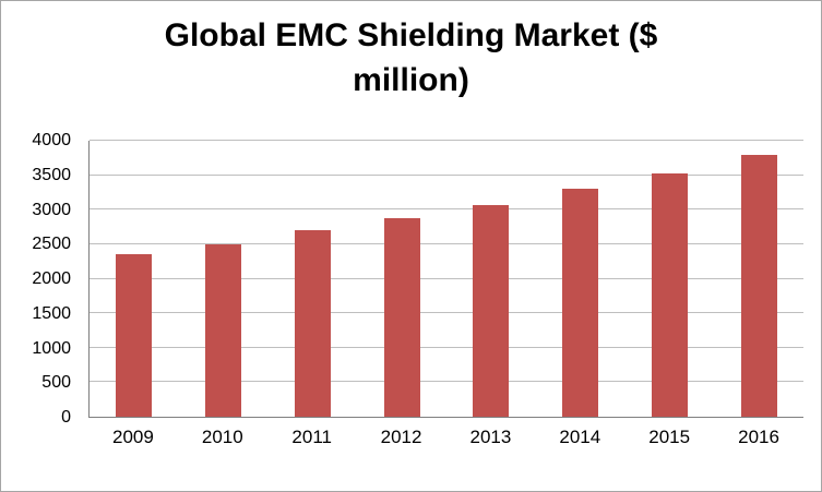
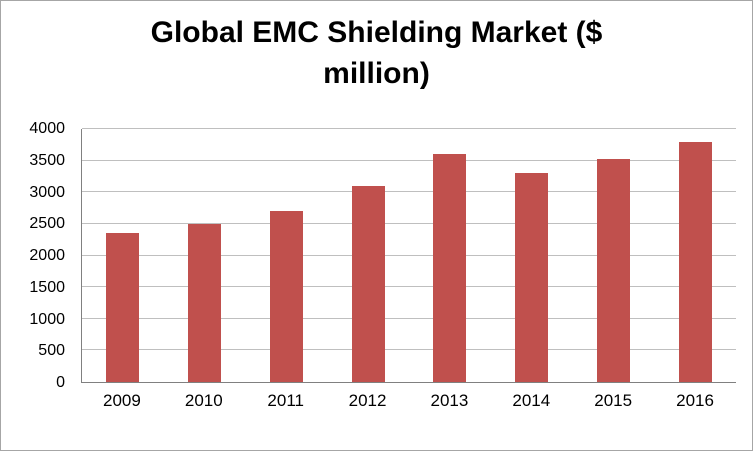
2012: 2900 -> 3100
2013: 3100 -> 3600
